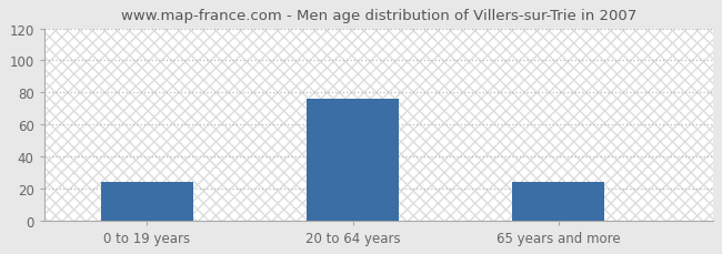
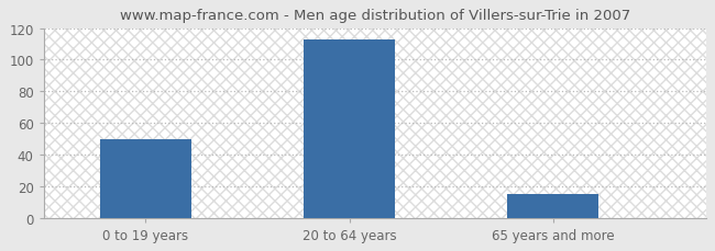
0 to 19 years: 24 -> 50
20 to 64 years: 76 -> 113
65 years and more: 24 -> 15
